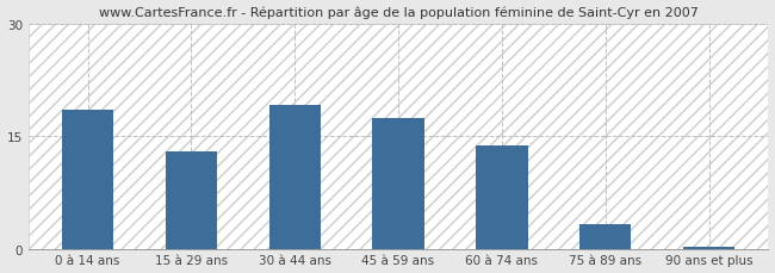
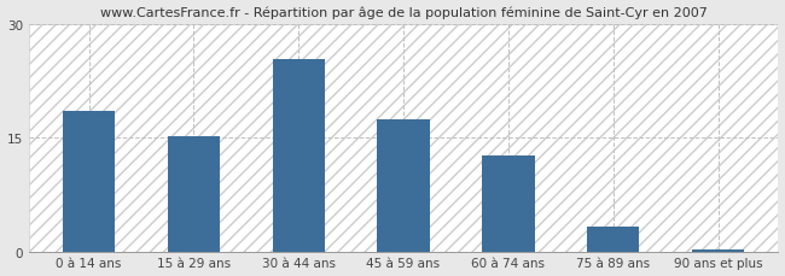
15 à 29 ans: 13.0 -> 15.2
30 à 44 ans: 19.2 -> 25.4
60 à 74 ans: 13.8 -> 12.6
